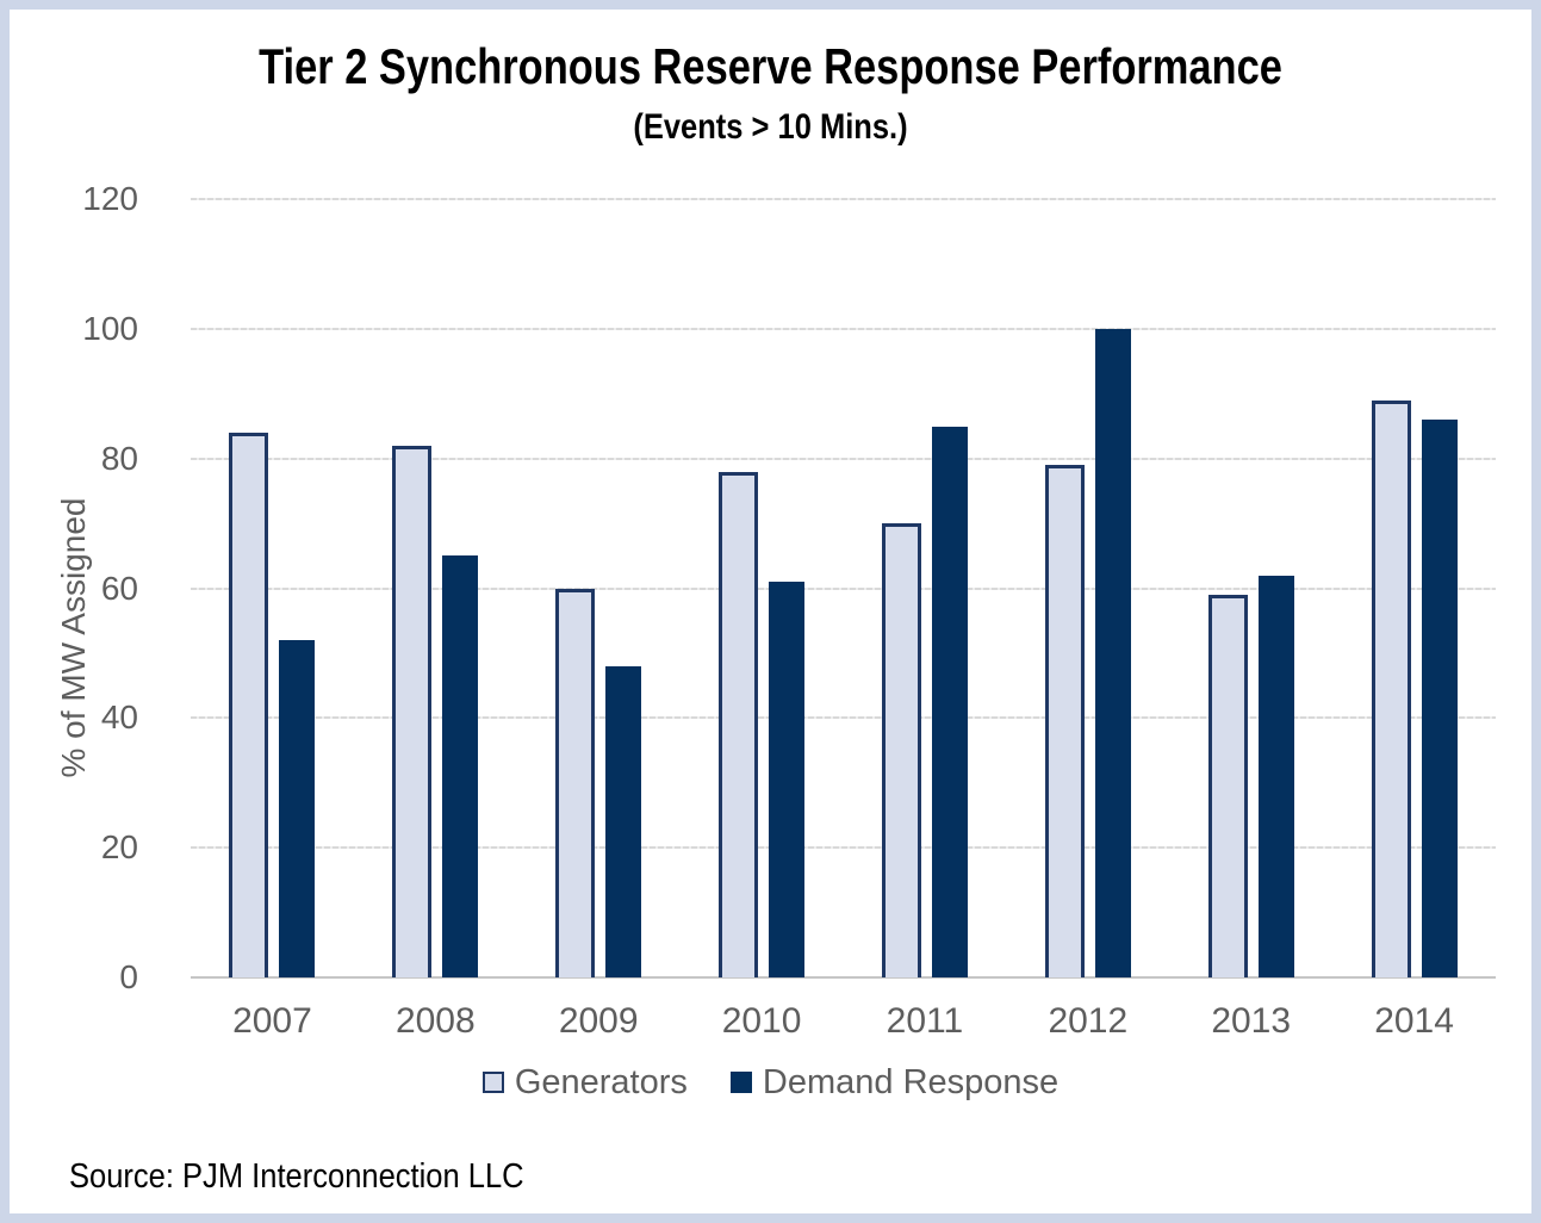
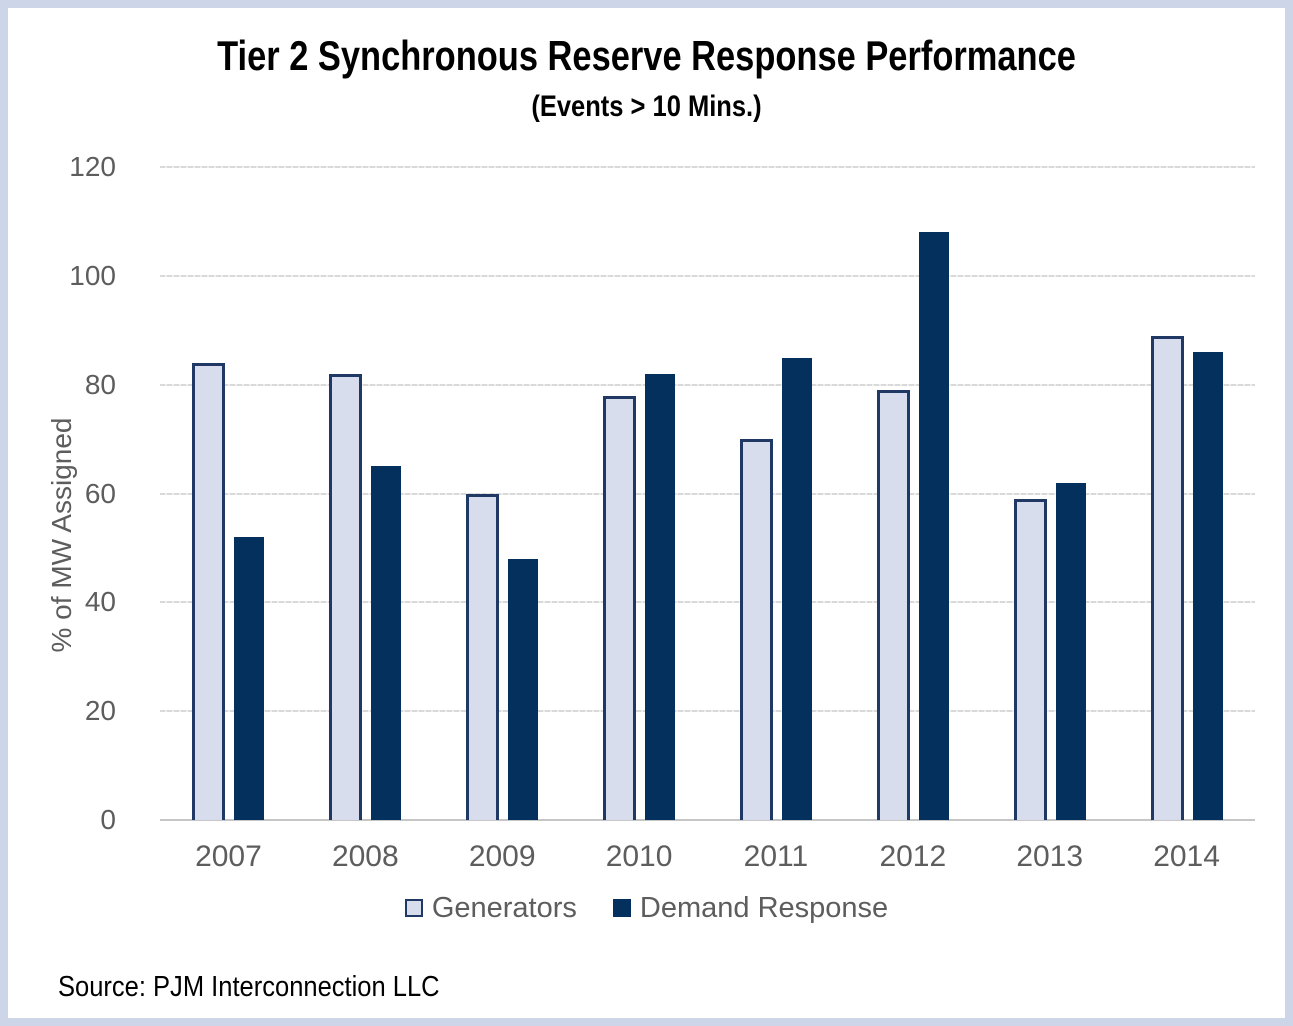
Demand Response/2010: 61 -> 82
Demand Response/2012: 100 -> 108
